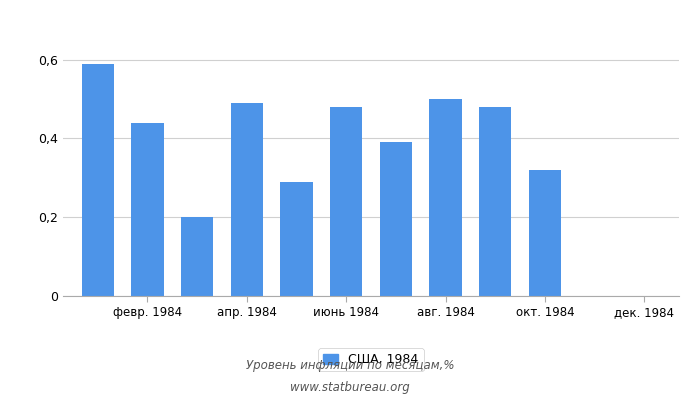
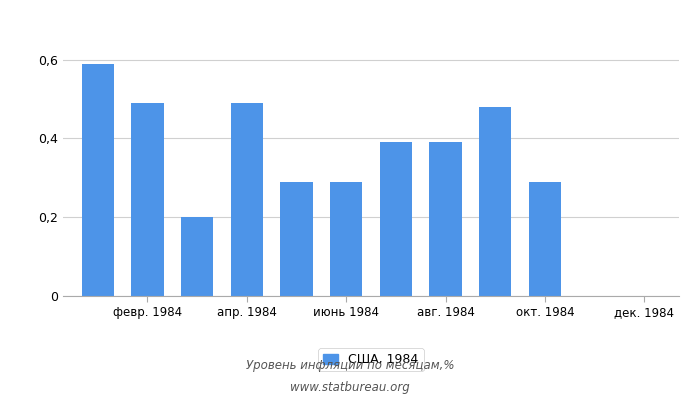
февр. 1984: 0,44 -> 0,49
июнь 1984: 0,48 -> 0,29
авг. 1984: 0,50 -> 0,39
окт. 1984: 0,32 -> 0,29
